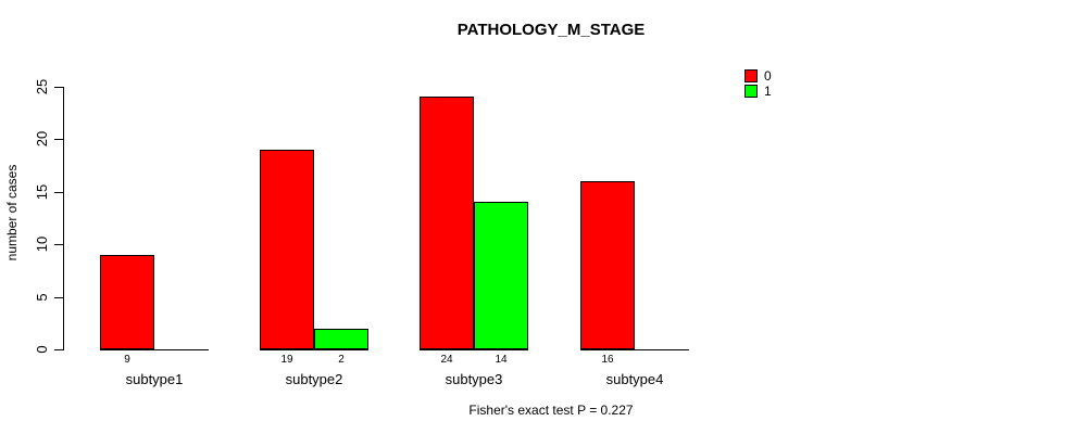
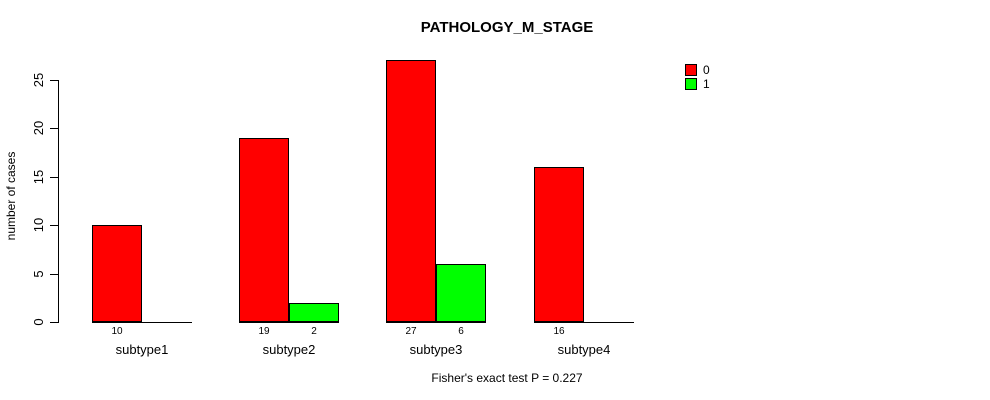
0/subtype1: 9 -> 10
0/subtype3: 24 -> 27
1/subtype3: 14 -> 6
